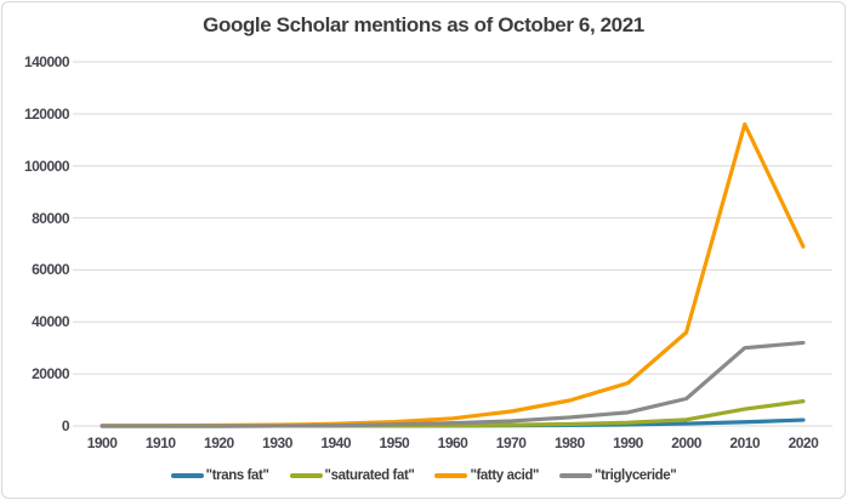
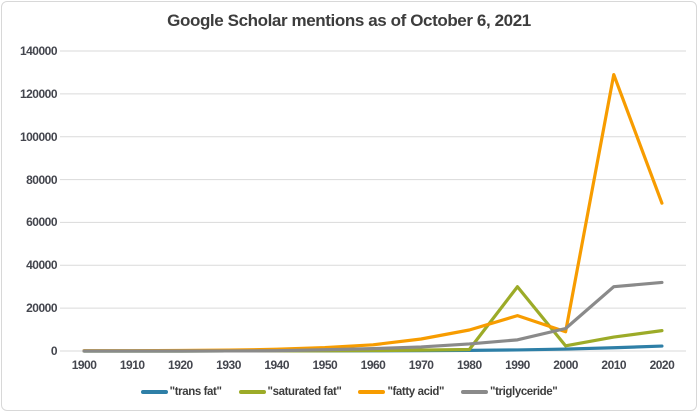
"saturated fat"/1990: 1000 -> 30000
"fatty acid"/2000: 36000 -> 9000
"fatty acid"/2010: 116000 -> 129000
